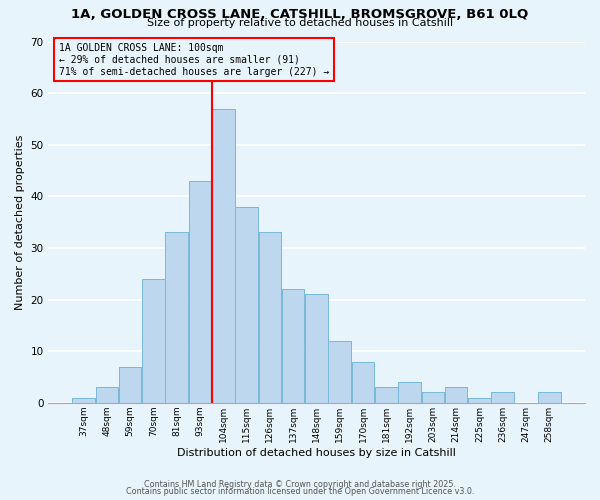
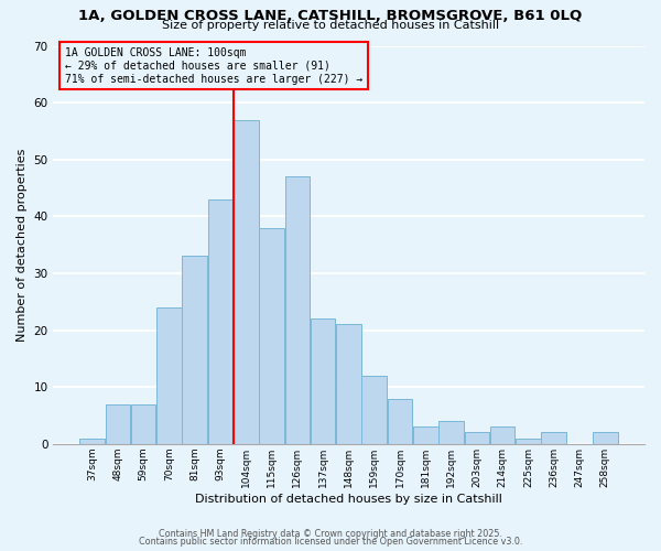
48sqm: 3 -> 7
126sqm: 33 -> 47
